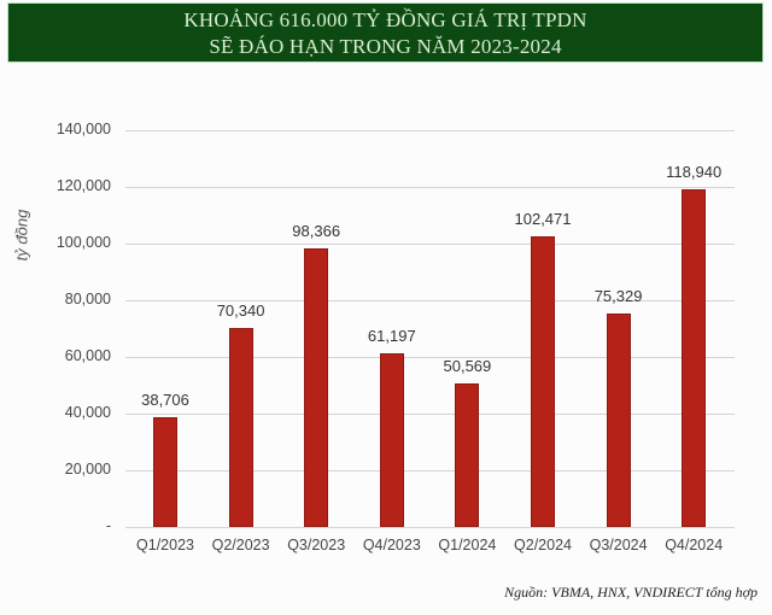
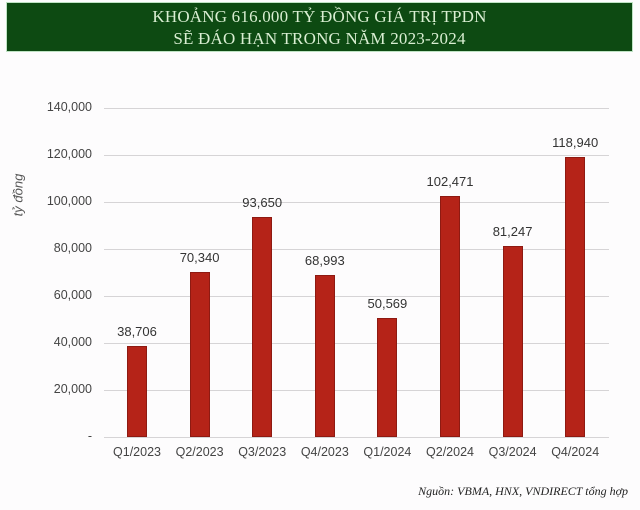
Q3/2023: 98,366 -> 93,650
Q4/2023: 61,197 -> 68,993
Q3/2024: 75,329 -> 81,247
